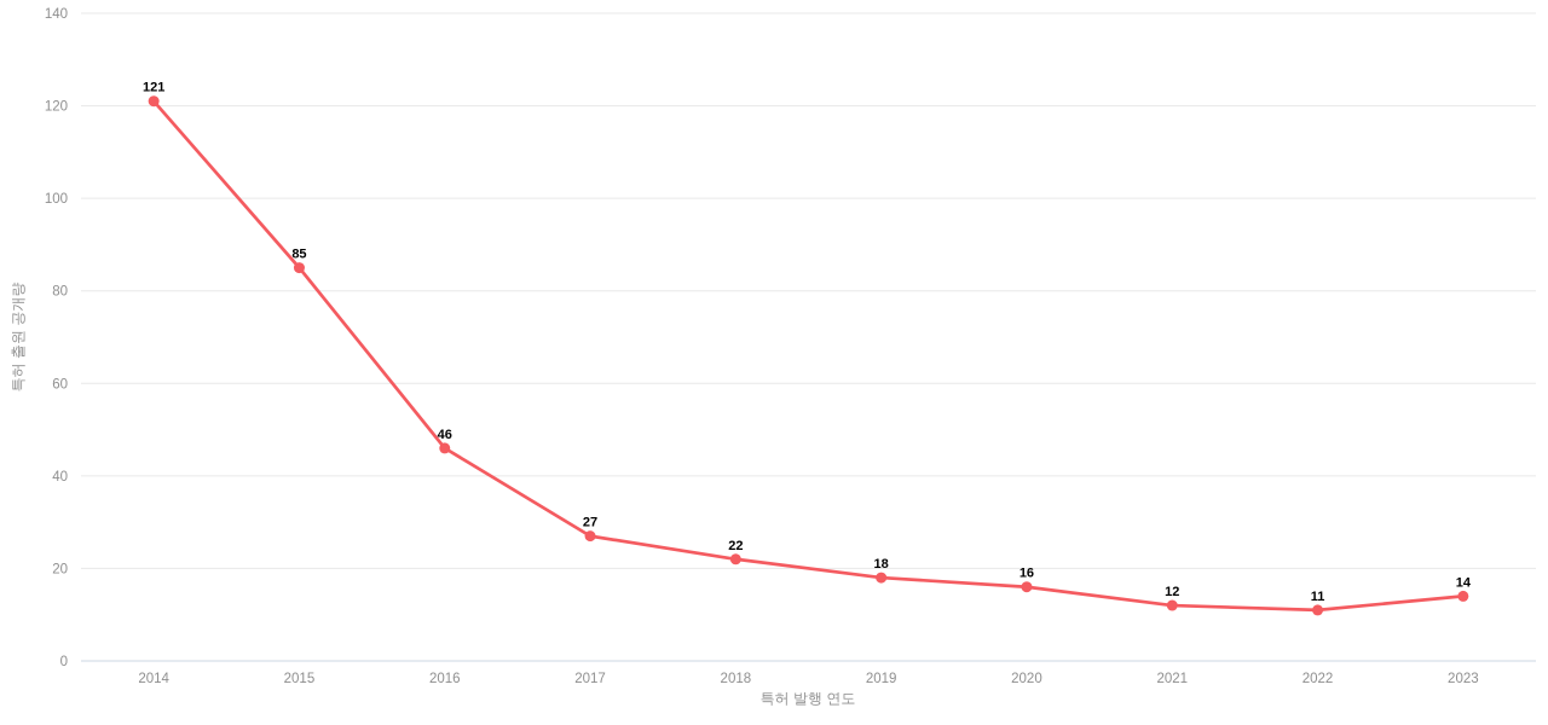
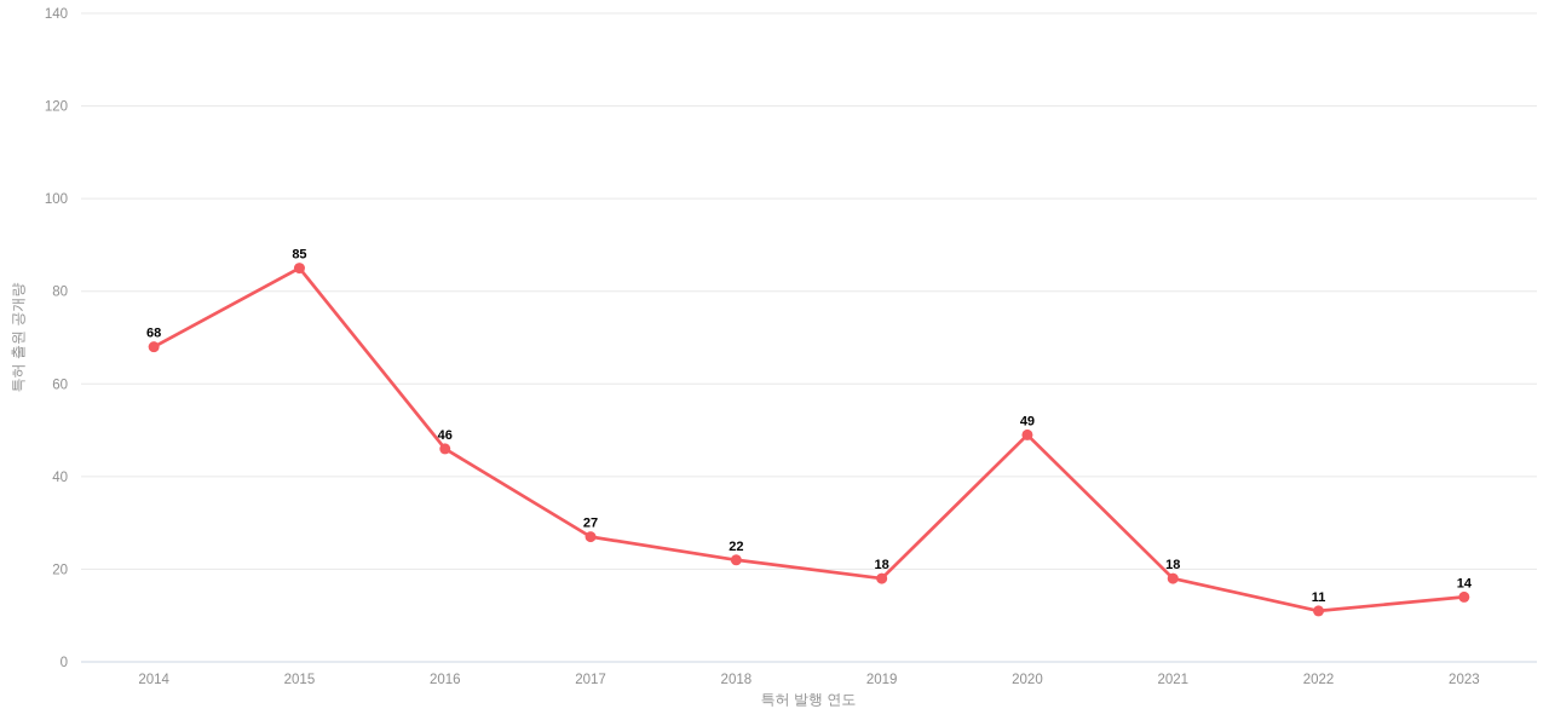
2014: 121 -> 68
2020: 16 -> 49
2021: 12 -> 18
